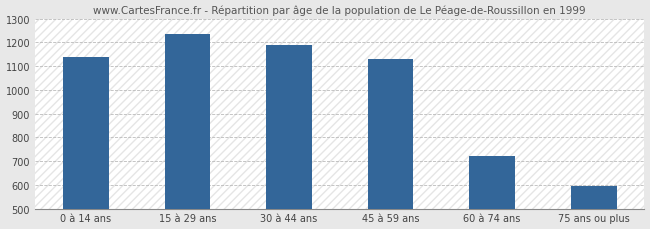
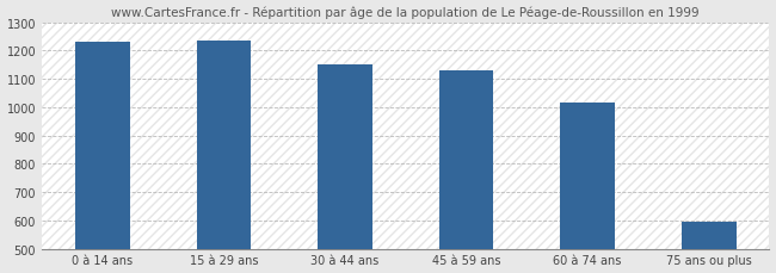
0 à 14 ans: 1140 -> 1230
30 à 44 ans: 1190 -> 1152
60 à 74 ans: 720 -> 1018
